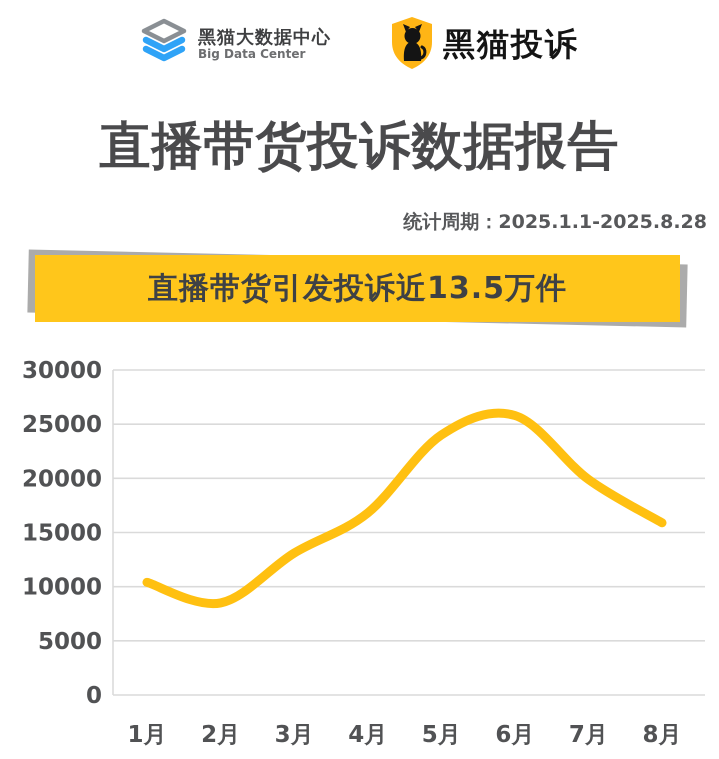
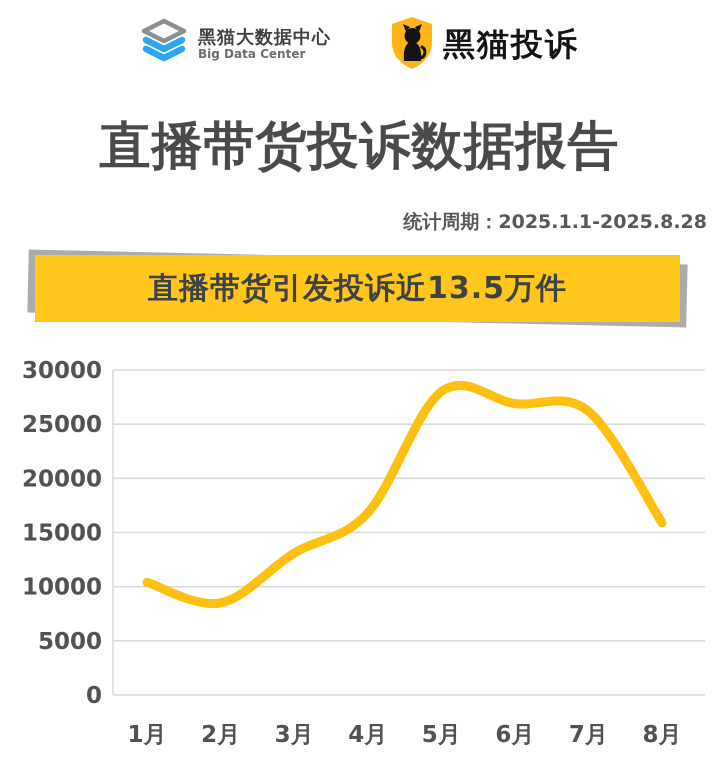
5月: 24000 -> 28000
6月: 25800 -> 26900
7月: 19900 -> 26200
